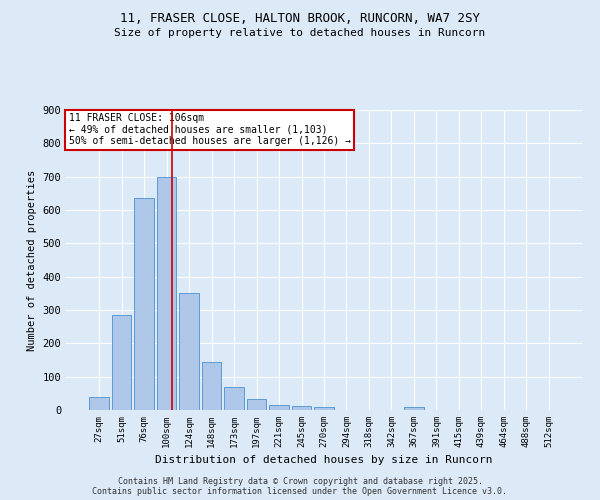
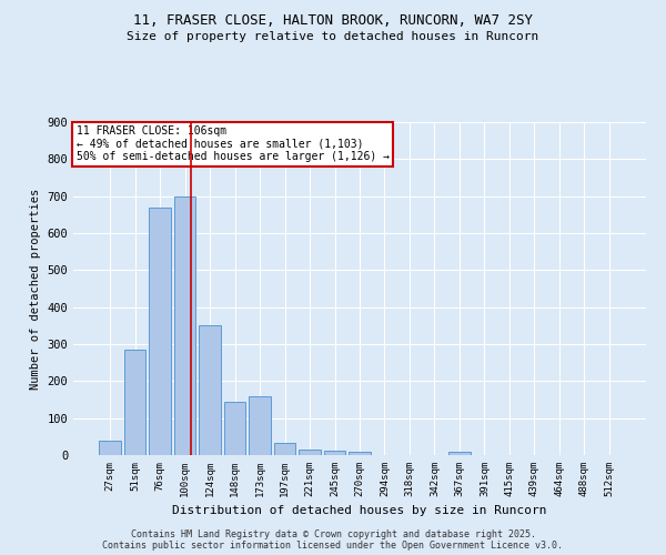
76sqm: 635 -> 670
173sqm: 68 -> 160
